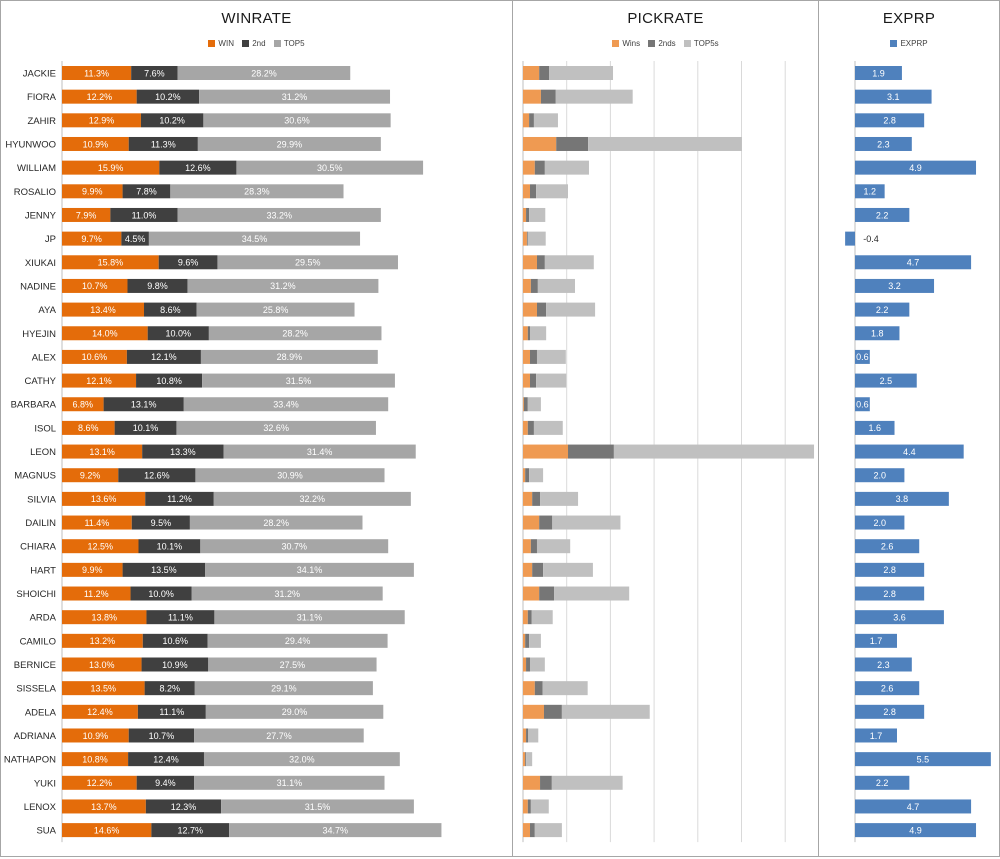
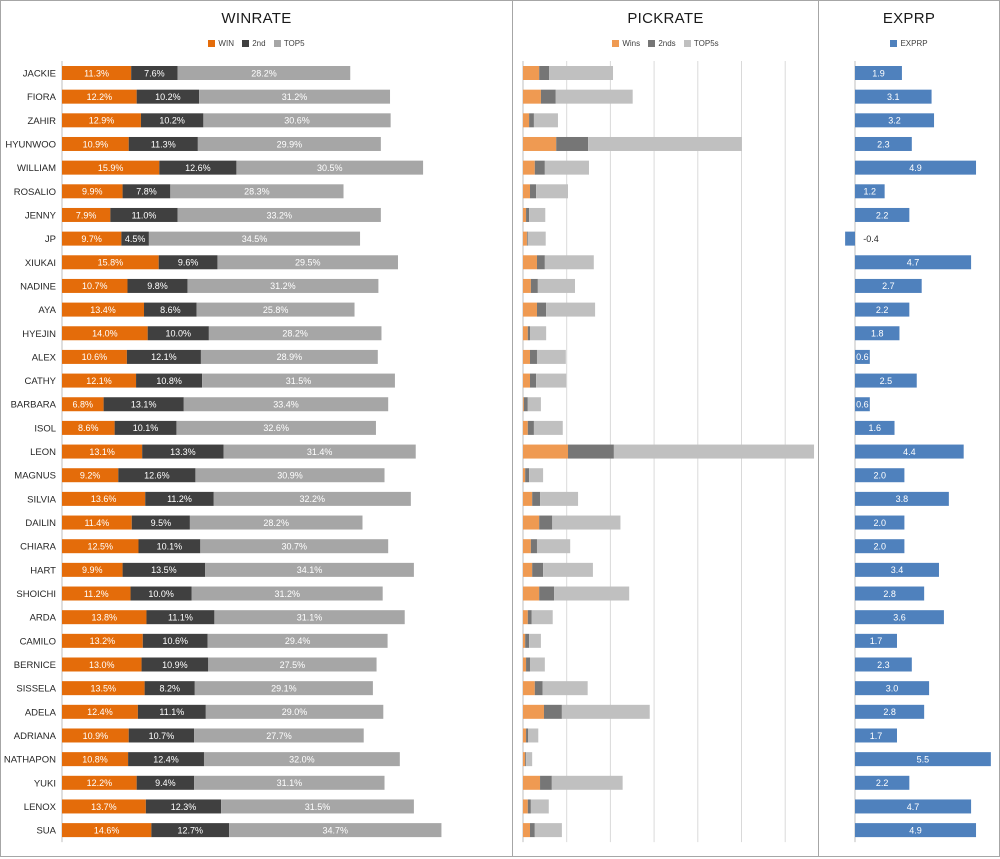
EXPRP/ZAHIR: 2.8 -> 3.2
EXPRP/NADINE: 3.2 -> 2.7
EXPRP/CHIARA: 2.6 -> 2.0
EXPRP/HART: 2.8 -> 3.4
EXPRP/SISSELA: 2.6 -> 3.0
